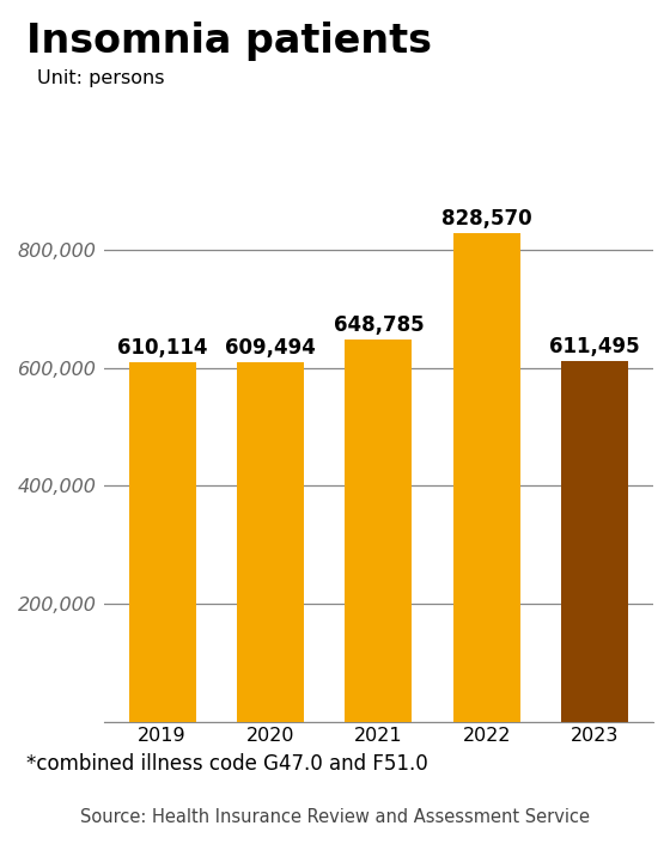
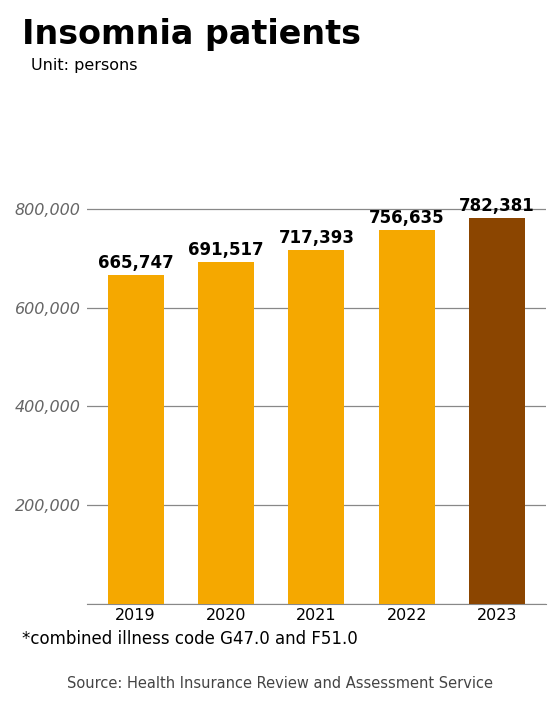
2019: 610,114 -> 665,747
2020: 609,494 -> 691,517
2021: 648,785 -> 717,393
2022: 828,570 -> 756,635
2023: 611,495 -> 782,381
